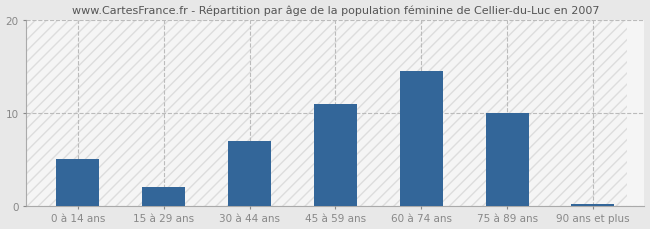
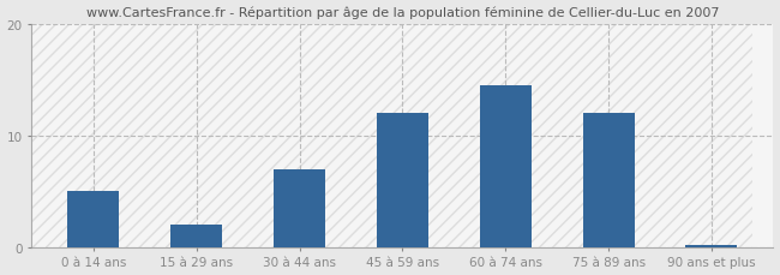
45 à 59 ans: 11.0 -> 12.0
75 à 89 ans: 10.0 -> 12.0
